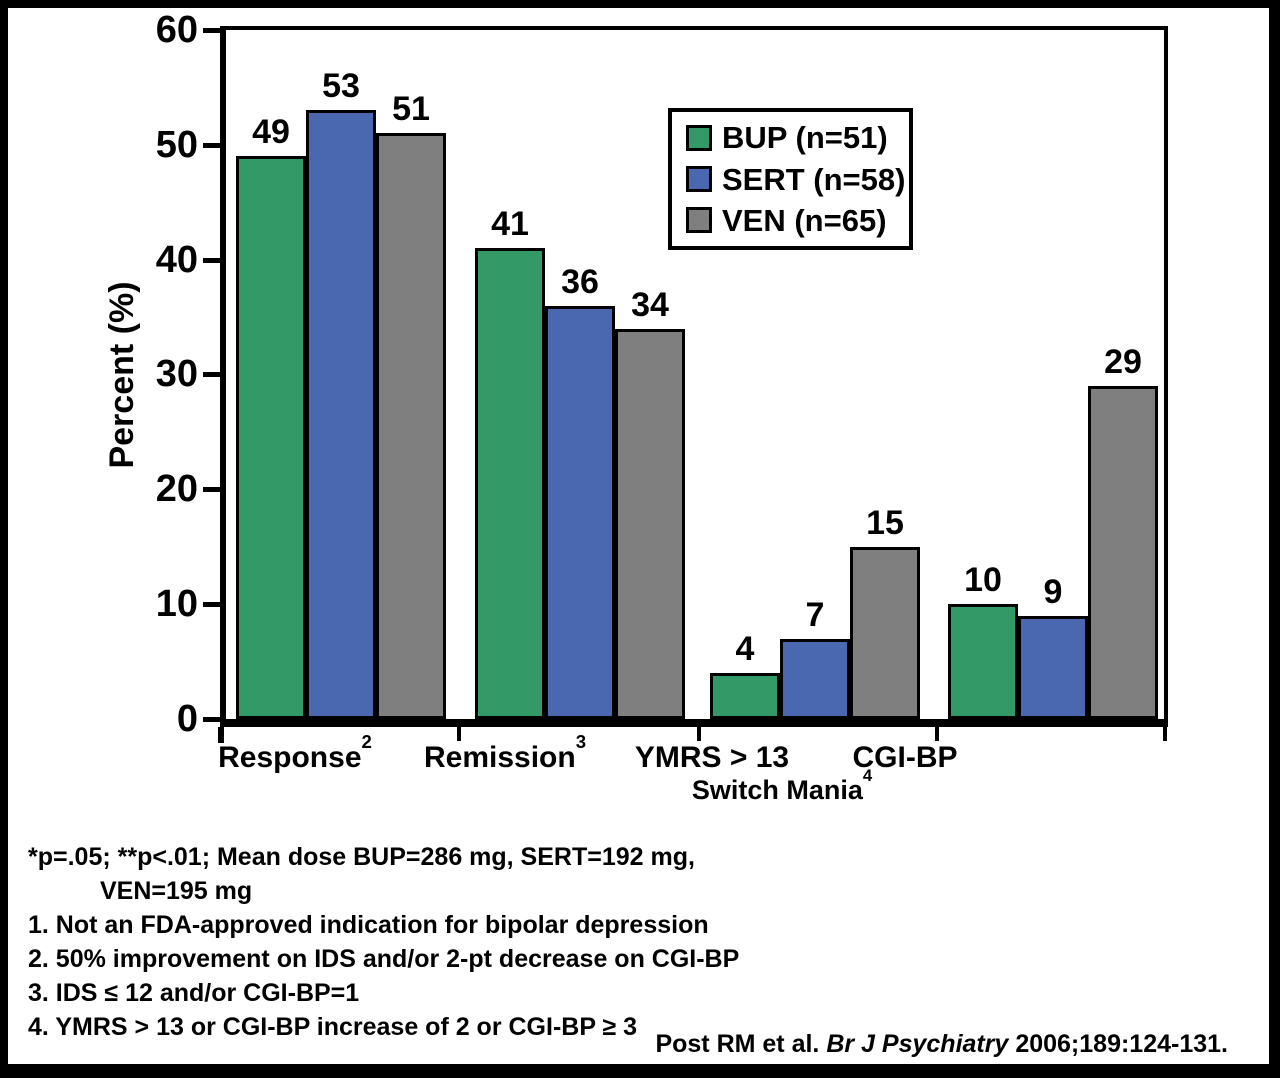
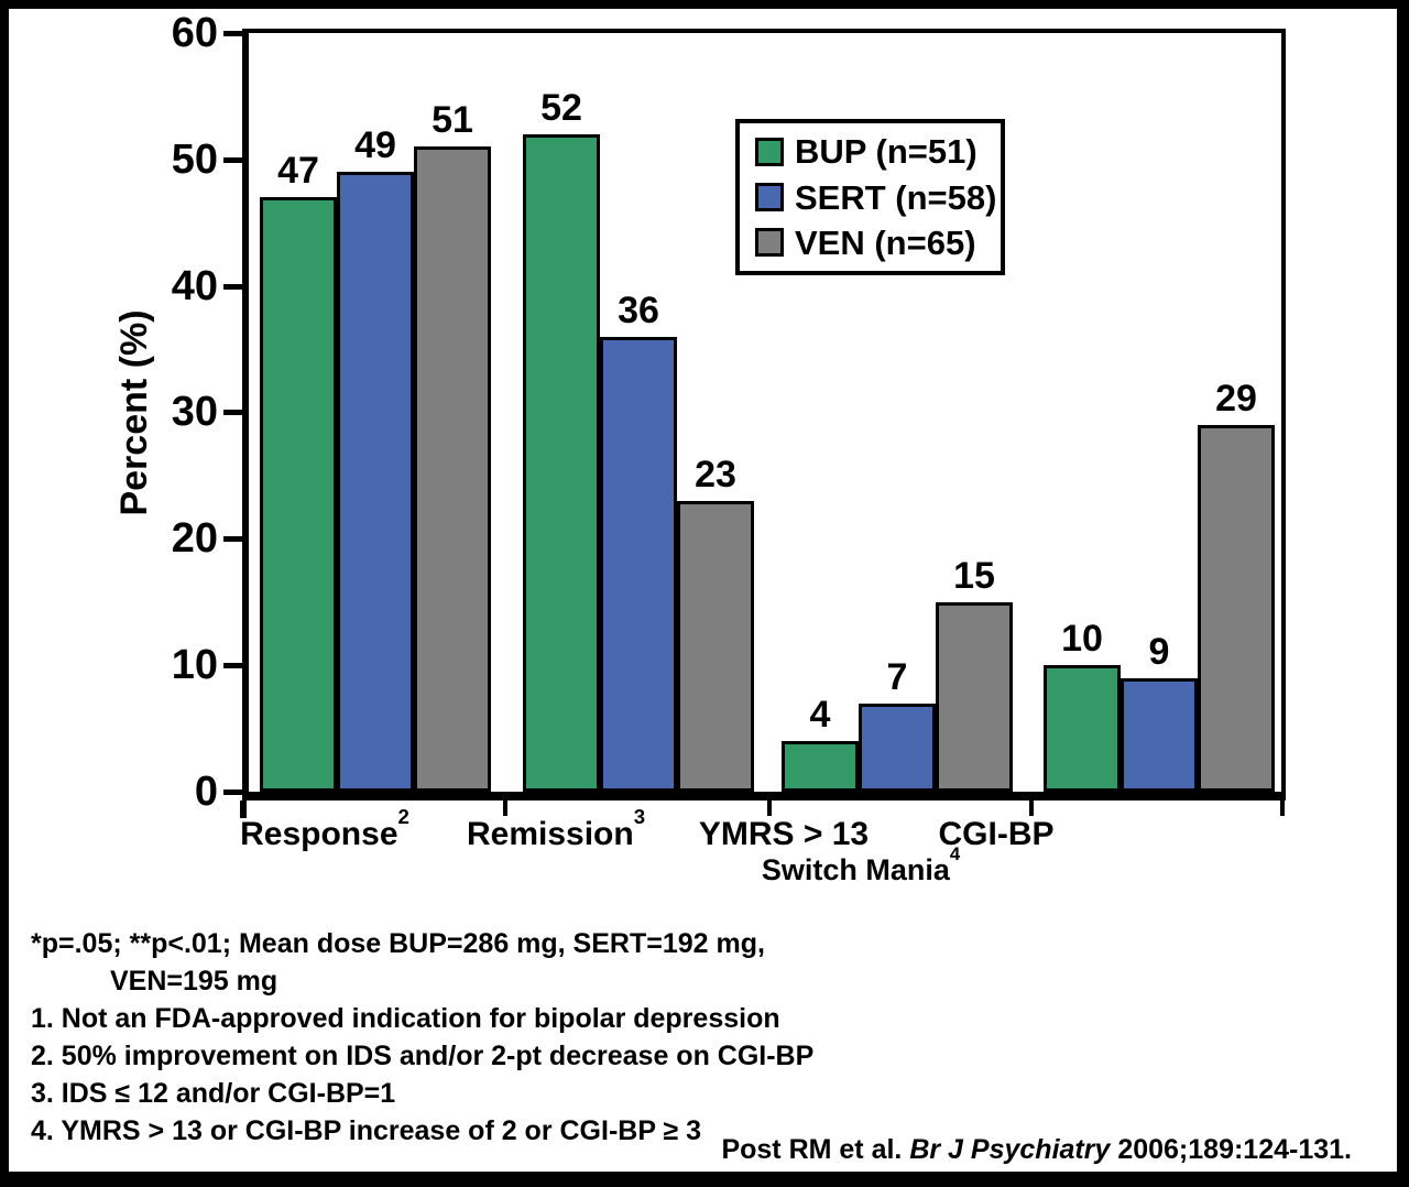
BUP (n=51)/Response: 49 -> 47
SERT (n=58)/Response: 53 -> 49
BUP (n=51)/Remission: 41 -> 52
VEN (n=65)/Remission: 34 -> 23
